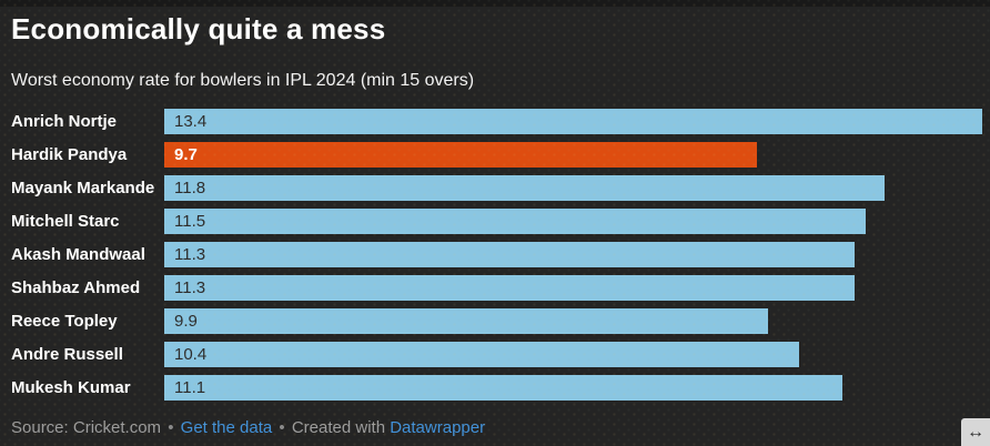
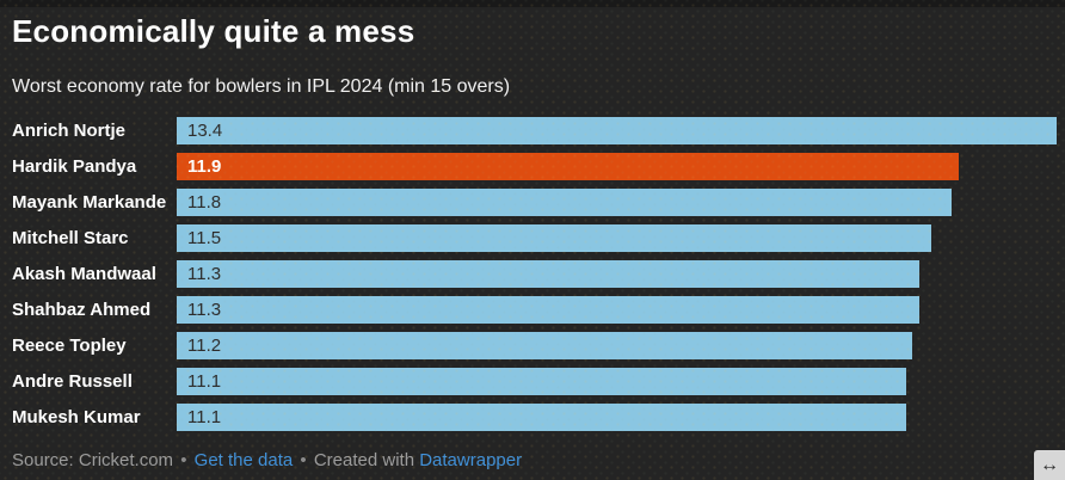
Hardik Pandya: 9.7 -> 11.9
Reece Topley: 9.9 -> 11.2
Andre Russell: 10.4 -> 11.1
